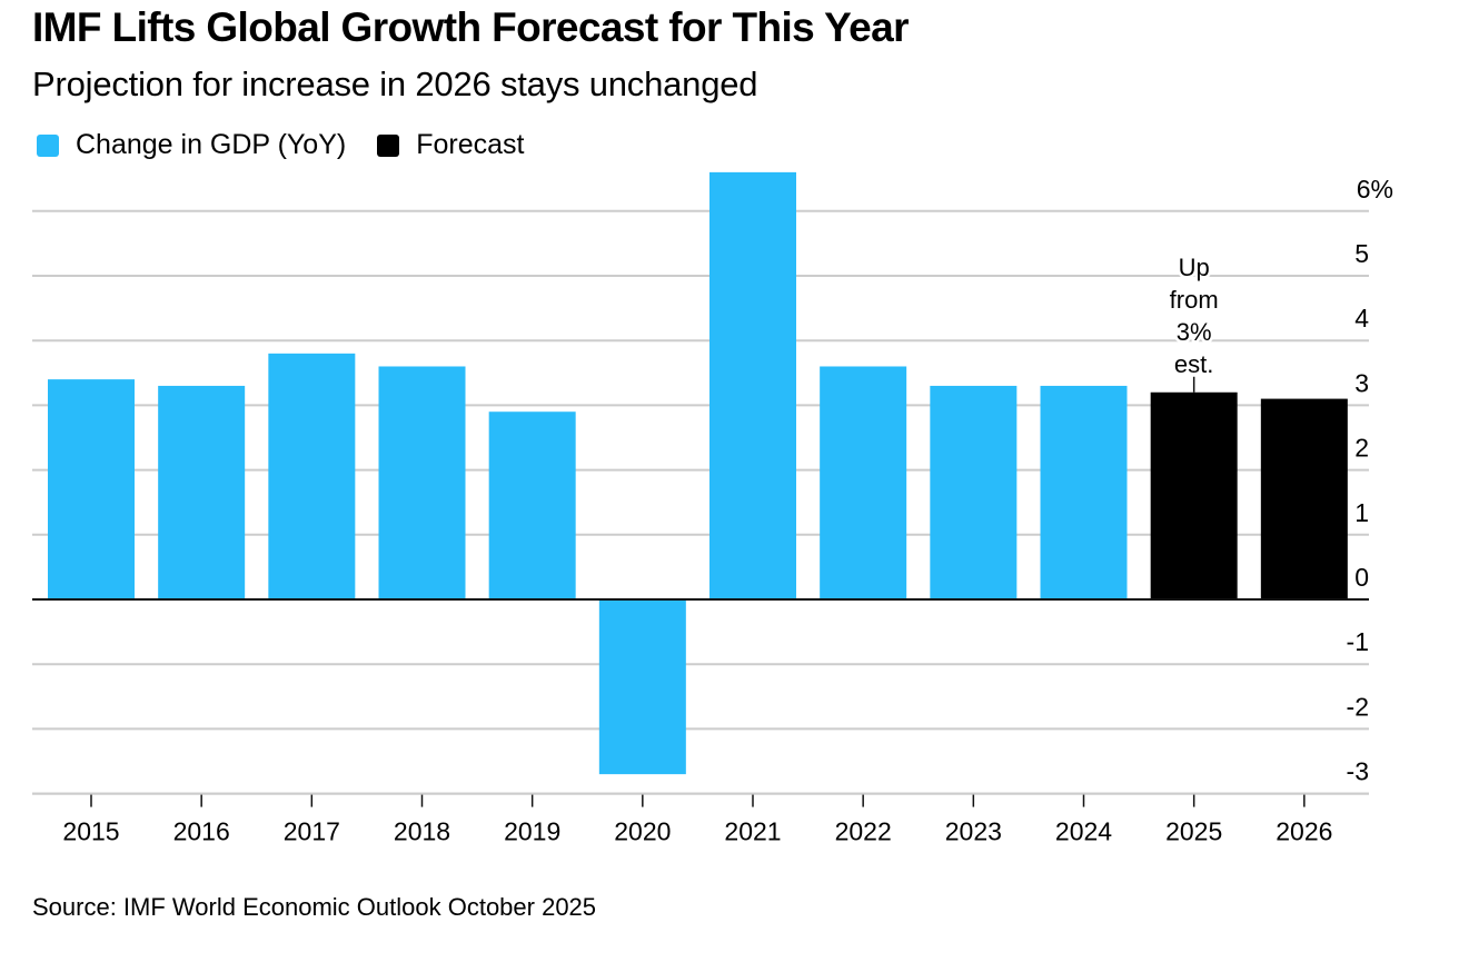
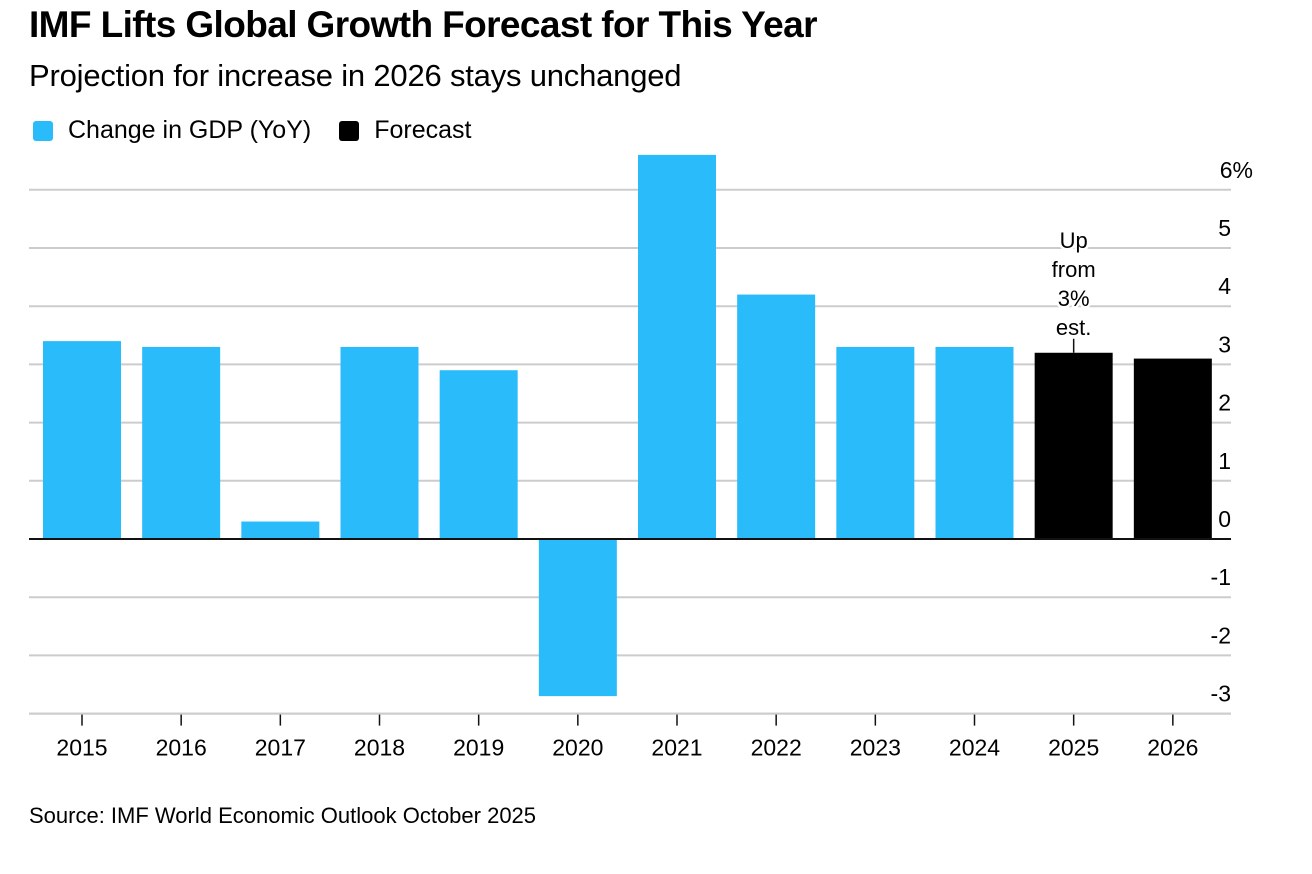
Change in GDP (YoY)/2017: 3.8 -> 0.3
Change in GDP (YoY)/2018: 3.6 -> 3.3
Change in GDP (YoY)/2022: 3.6 -> 4.2
